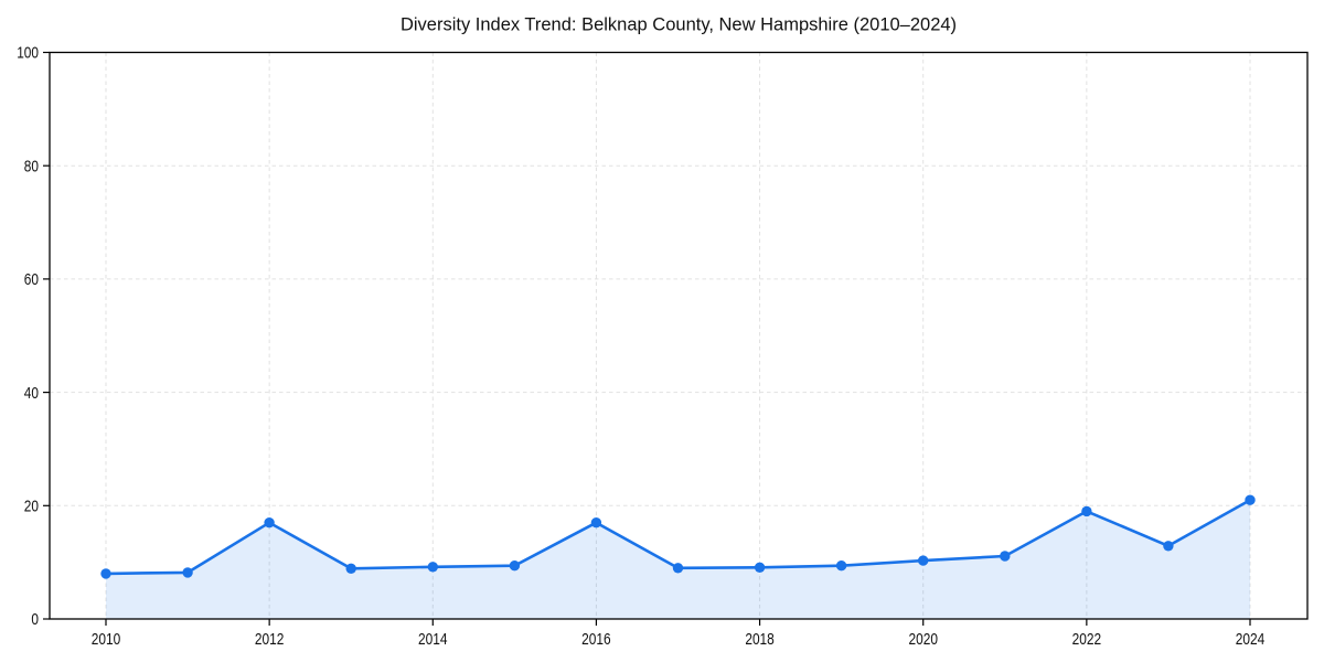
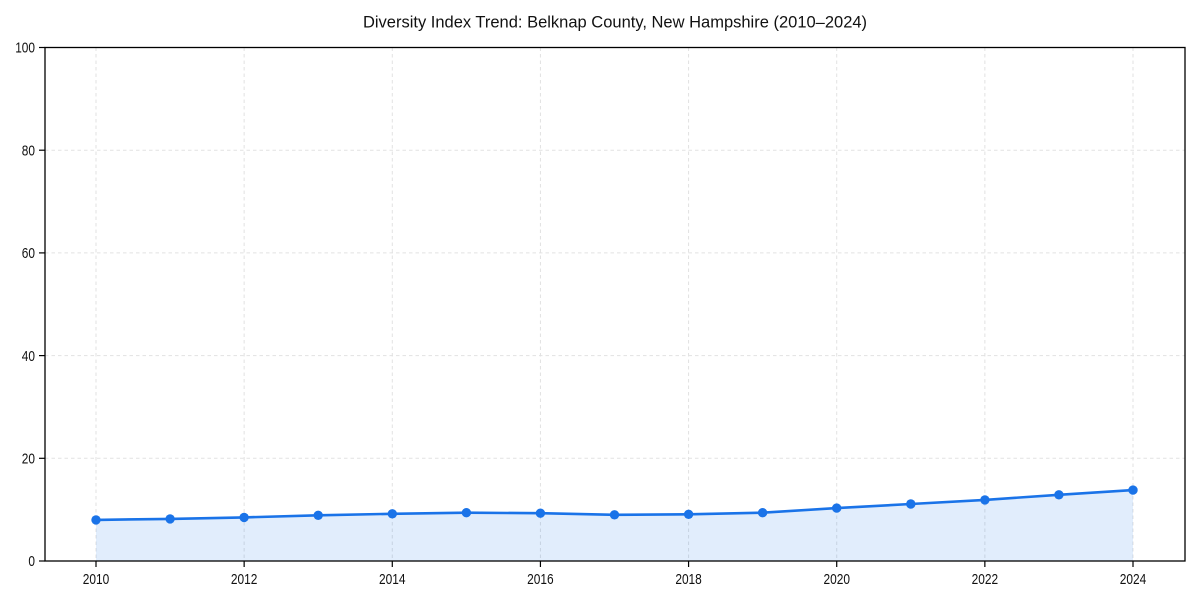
2012: 17 -> 8
2016: 17 -> 9
2022: 19 -> 12
2024: 21 -> 14
